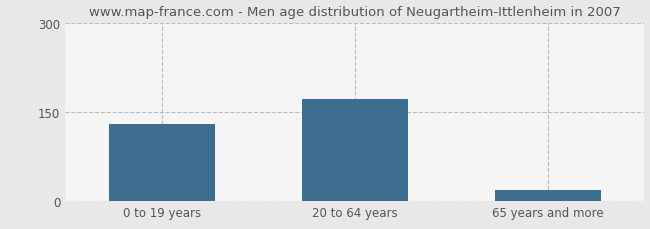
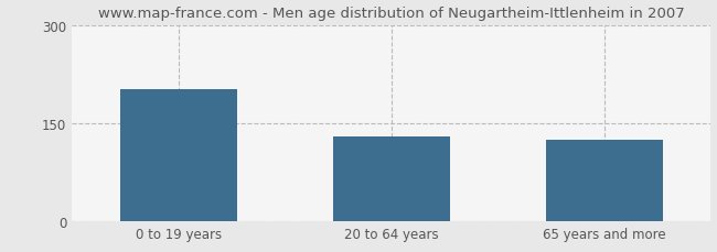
0 to 19 years: 130 -> 202
20 to 64 years: 172 -> 130
65 years and more: 18 -> 124
